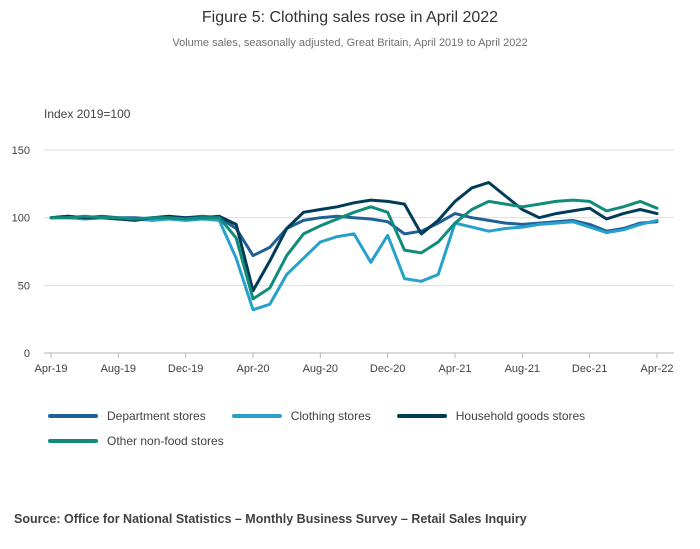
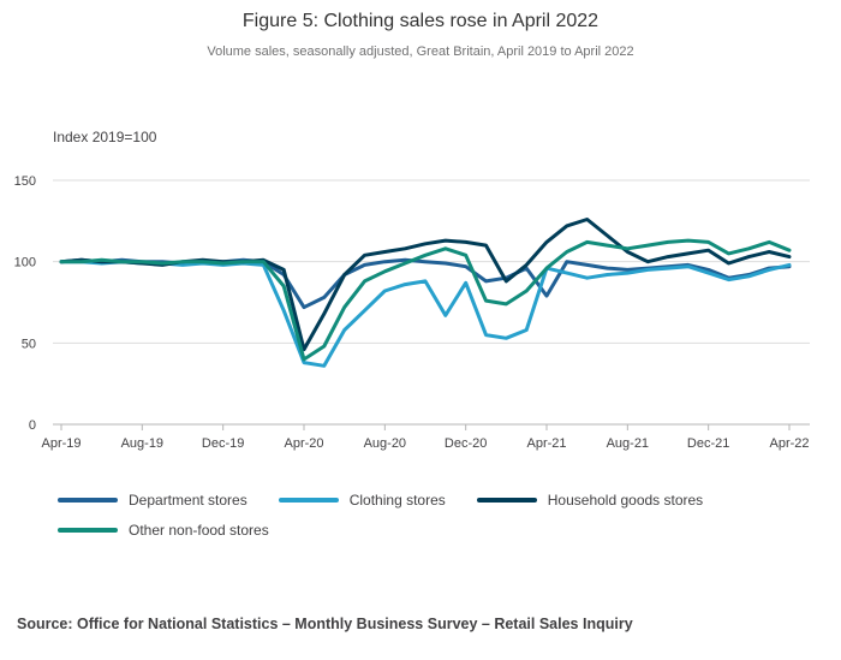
Clothing stores/Apr-20: 32 -> 38
Department stores/Apr-21: 103 -> 79
